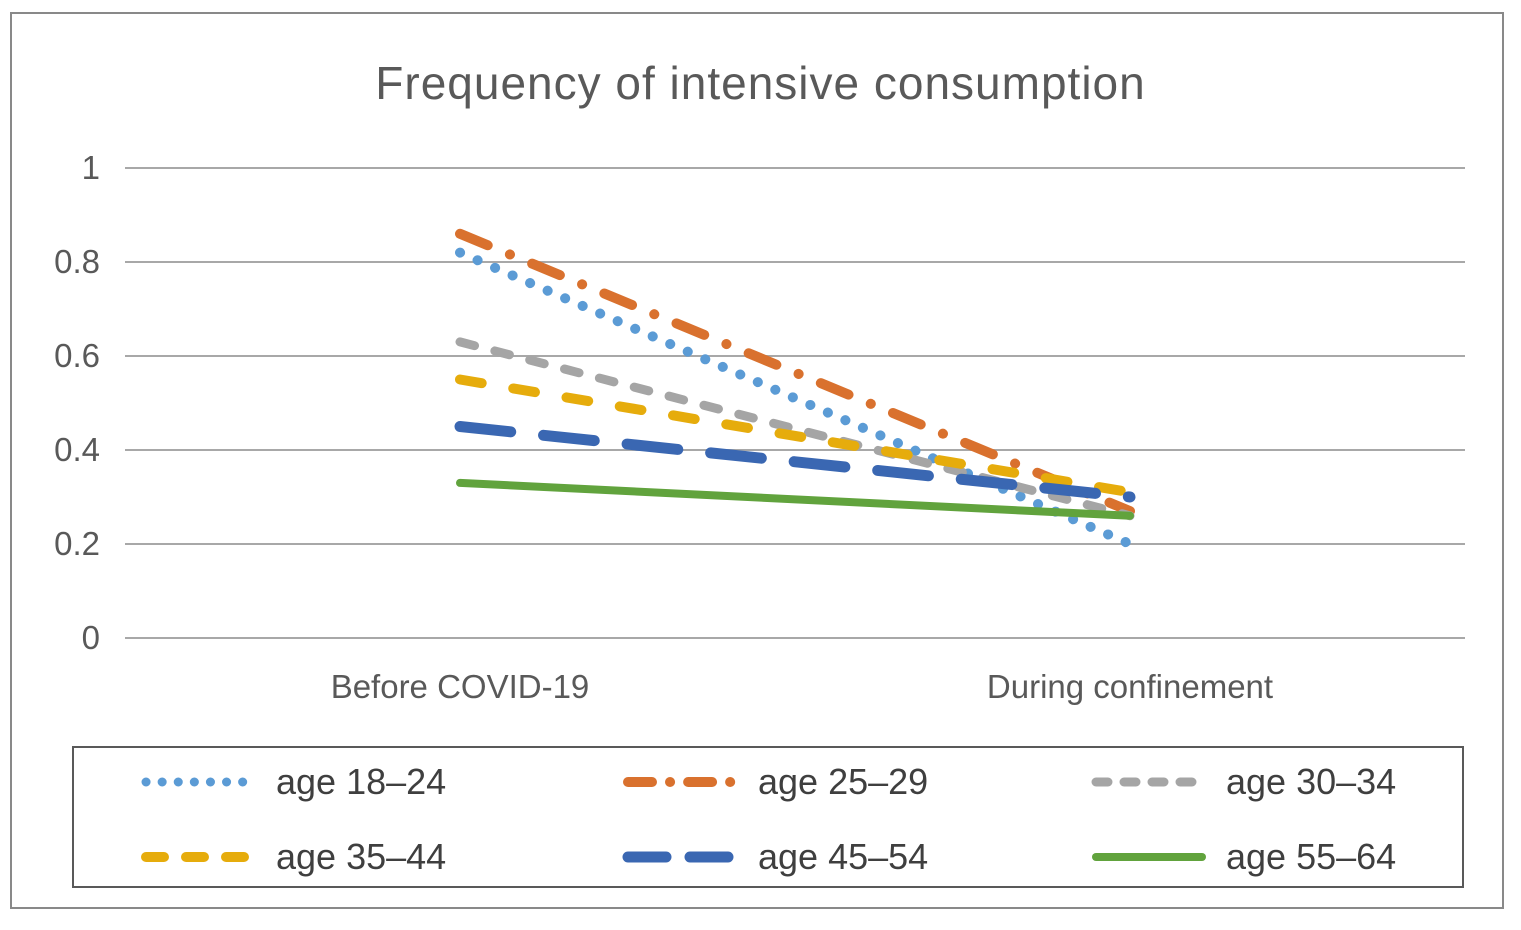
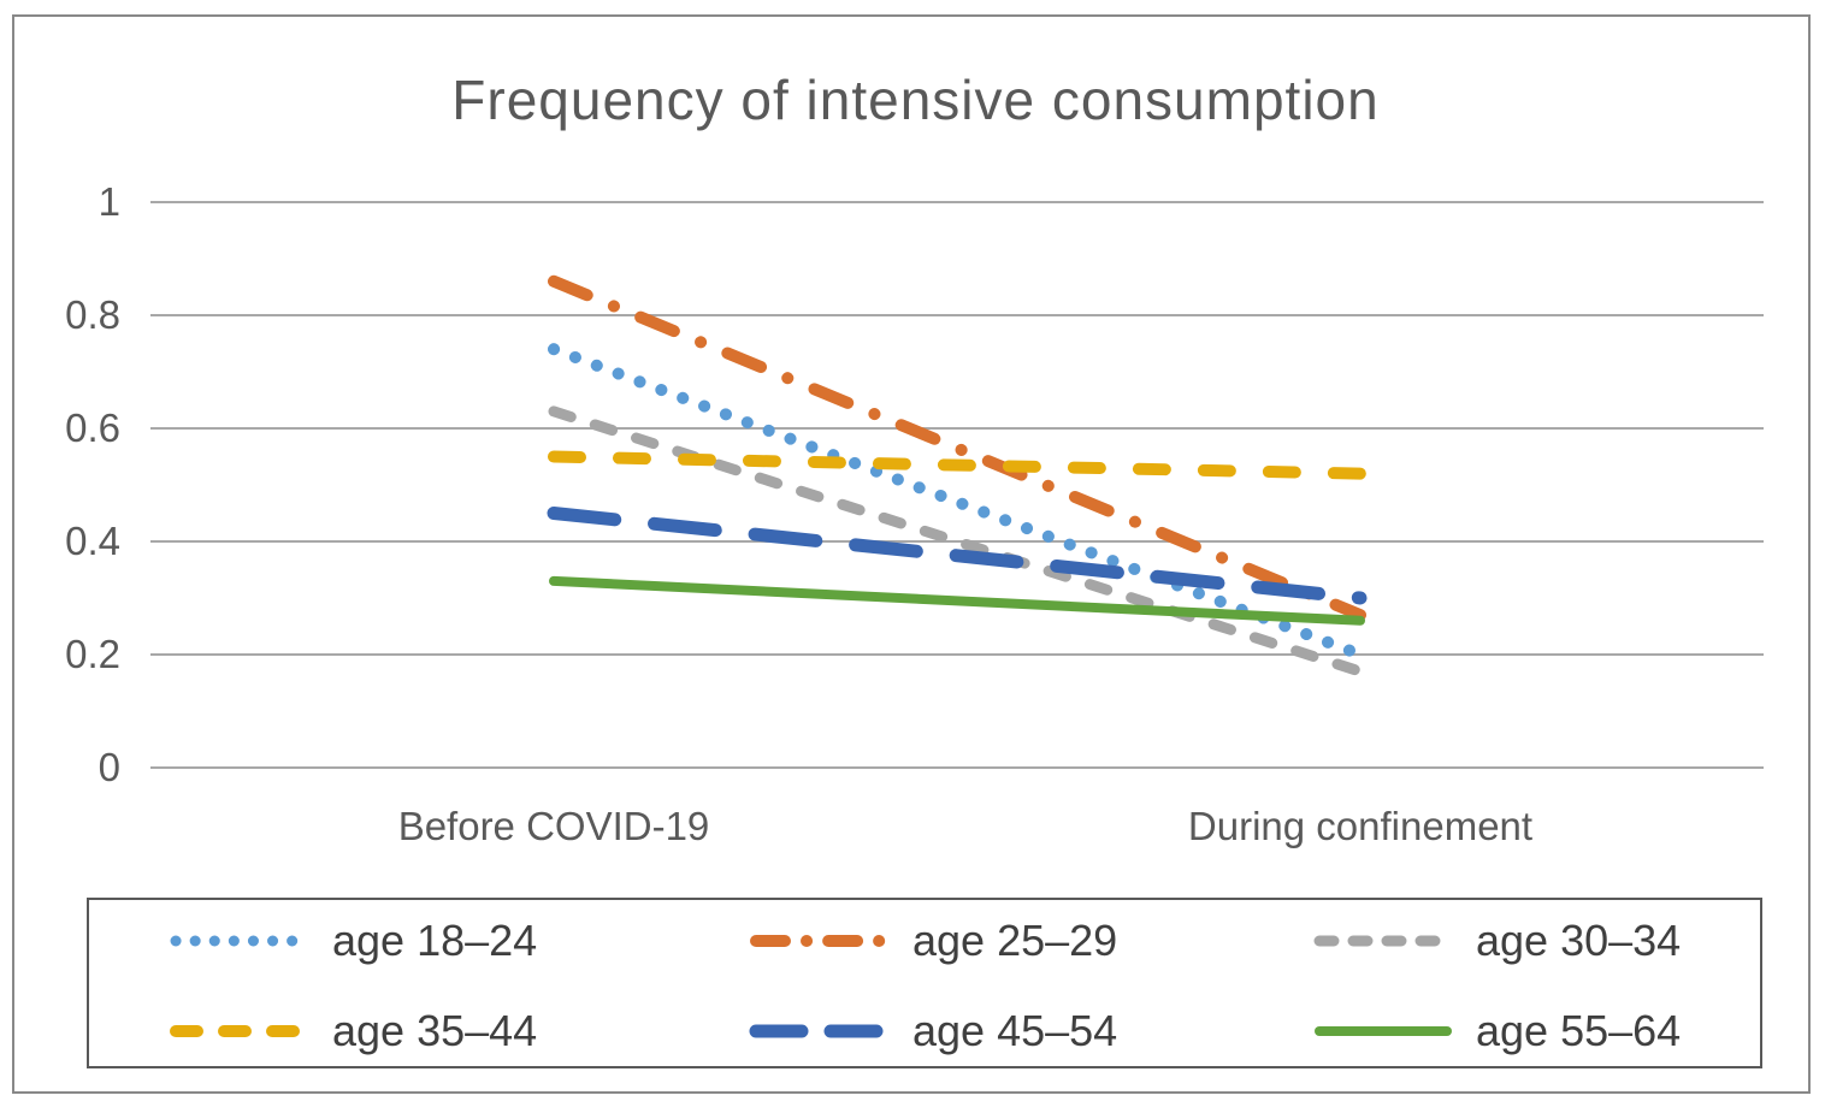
age 18–24/Before COVID-19: 0.82 -> 0.74
age 30–34/During confinement: 0.26 -> 0.17
age 35–44/During confinement: 0.31 -> 0.52
